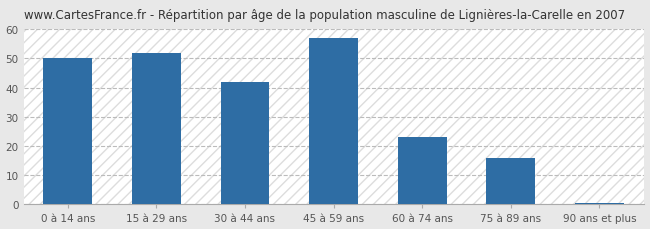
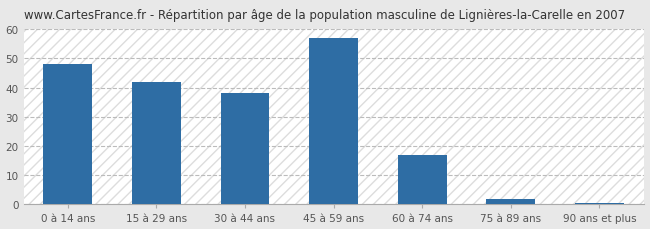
0 à 14 ans: 50.0 -> 48.0
15 à 29 ans: 52.0 -> 42.0
30 à 44 ans: 42.0 -> 38.0
60 à 74 ans: 23.0 -> 17.0
75 à 89 ans: 16.0 -> 2.0
